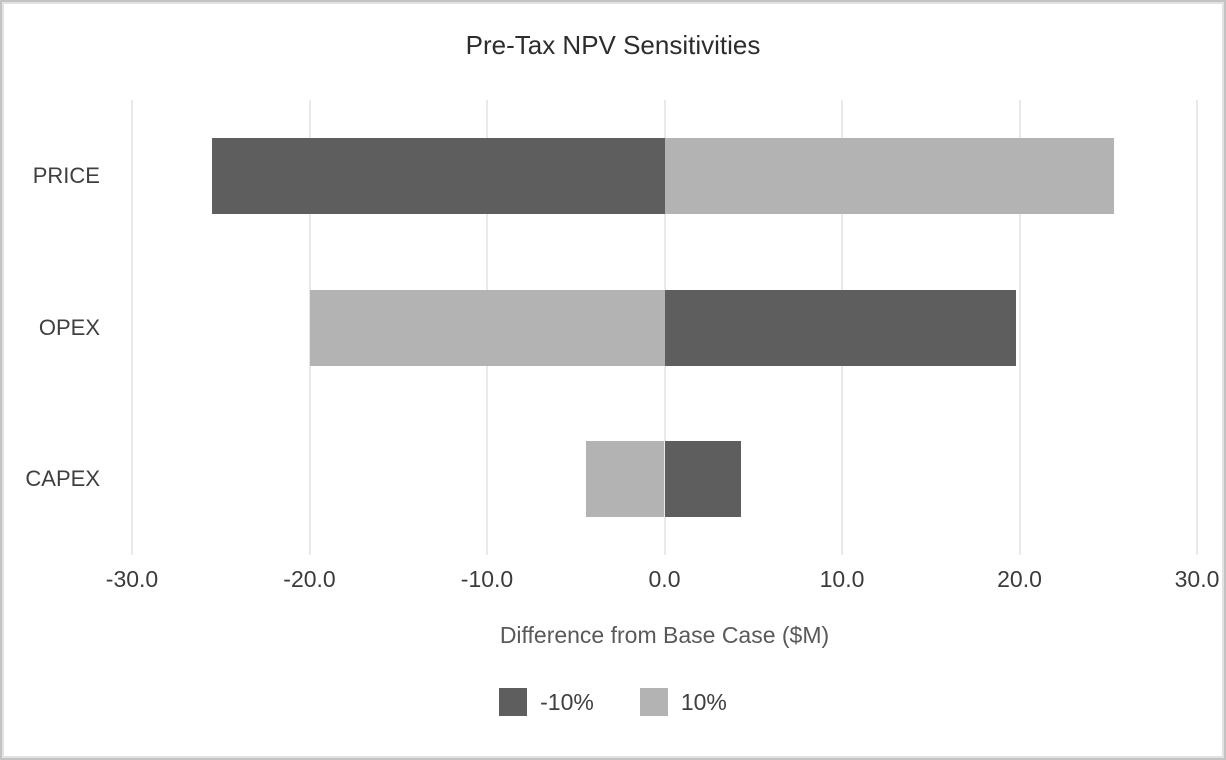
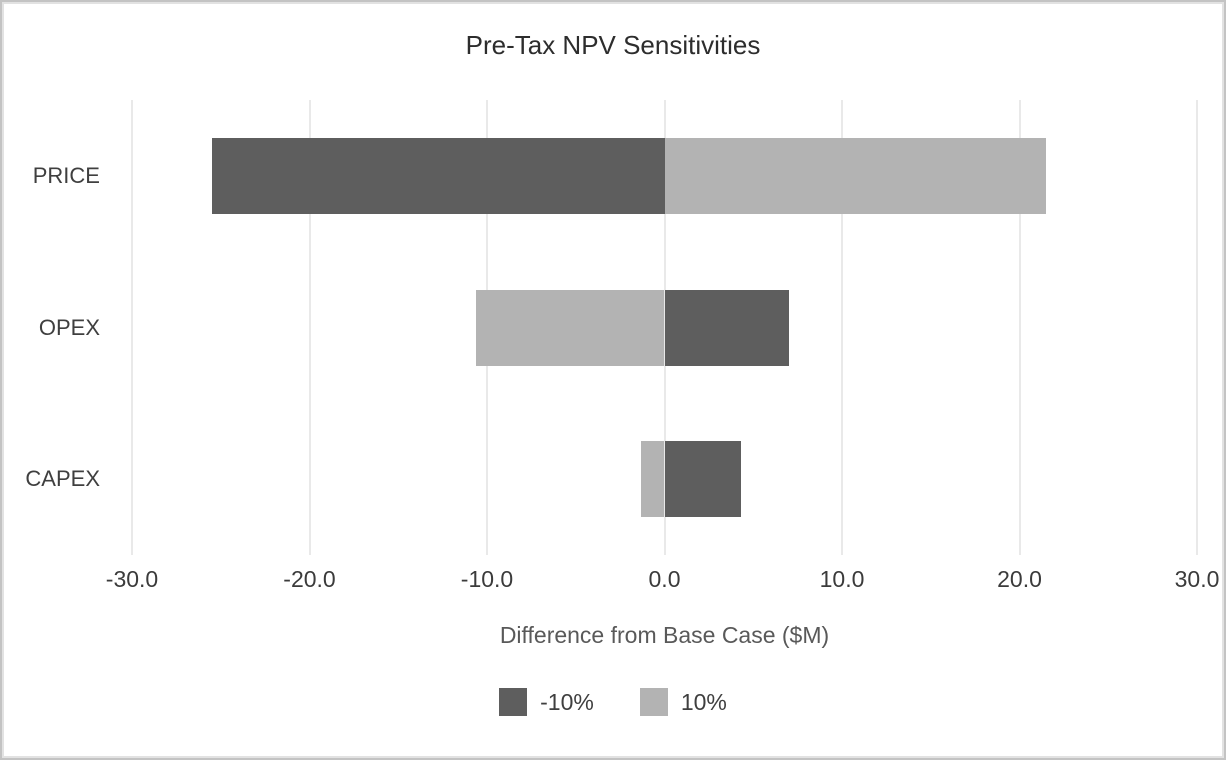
10%/PRICE: 25.3 -> 21.5
-10%/OPEX: 19.8 -> 7.0
10%/OPEX: -20.0 -> -10.6
10%/CAPEX: -4.4 -> -1.3
